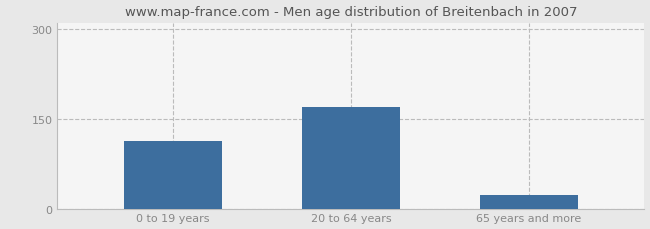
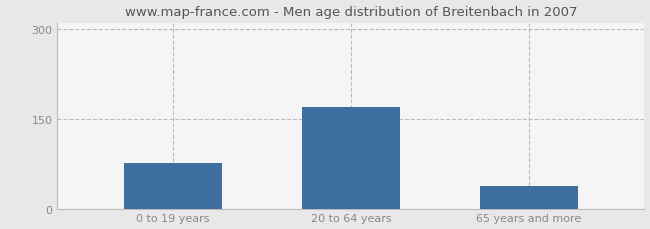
0 to 19 years: 112 -> 76
65 years and more: 22 -> 38
